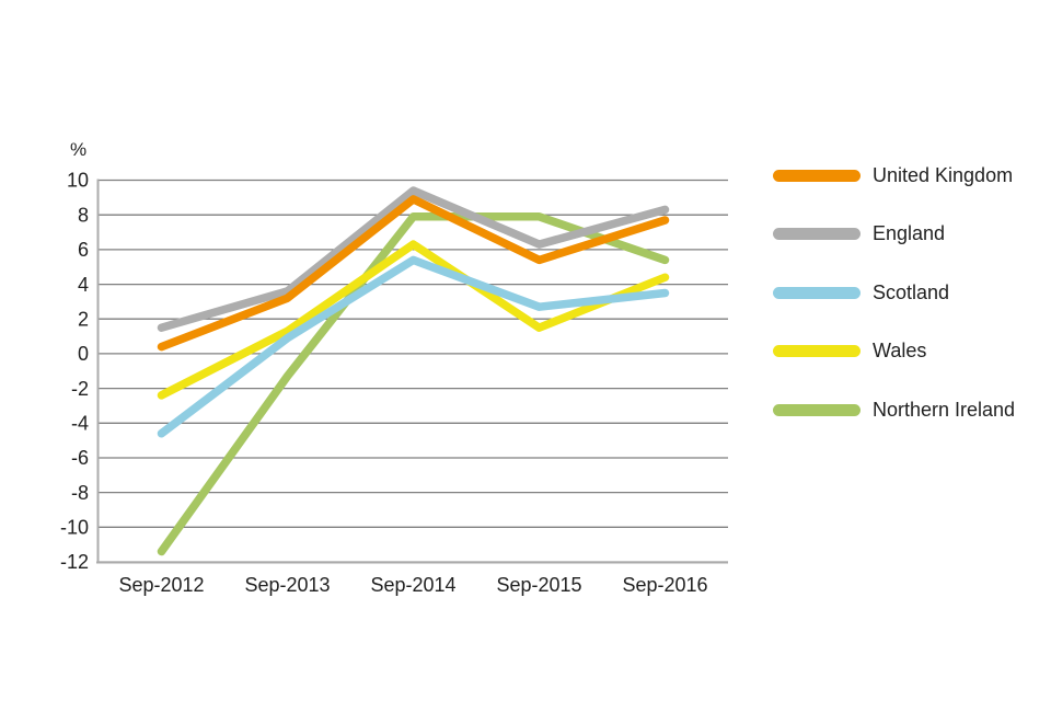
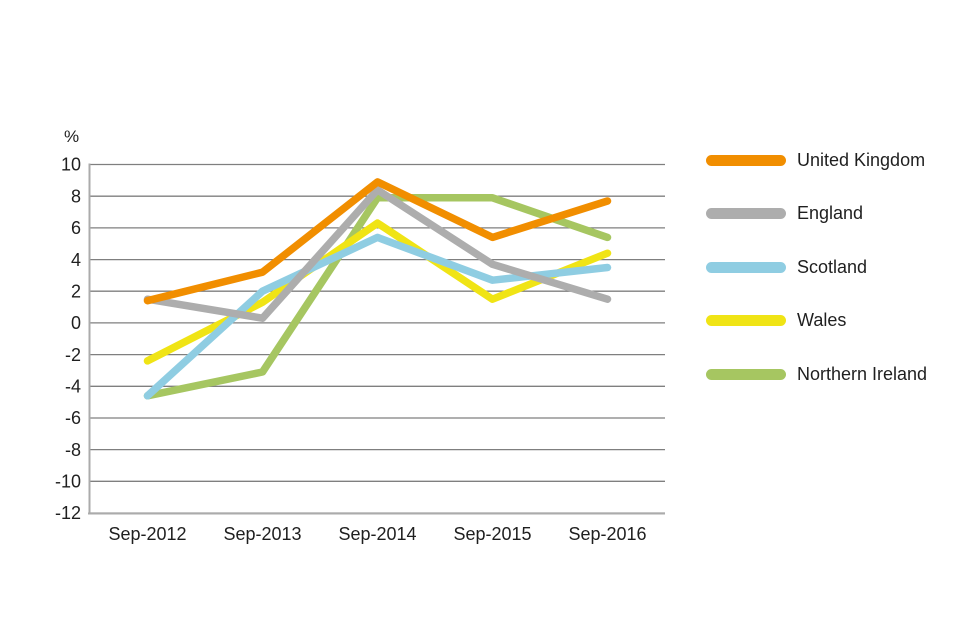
United Kingdom/Sep-2012: 0.4 -> 1.4
Northern Ireland/Sep-2012: -11.4 -> -4.6
England/Sep-2013: 3.6 -> 0.3
Scotland/Sep-2013: 0.9 -> 2.0
Northern Ireland/Sep-2013: -1.3 -> -3.1
England/Sep-2014: 9.4 -> 8.4
England/Sep-2015: 6.3 -> 3.7
England/Sep-2016: 8.3 -> 1.5
